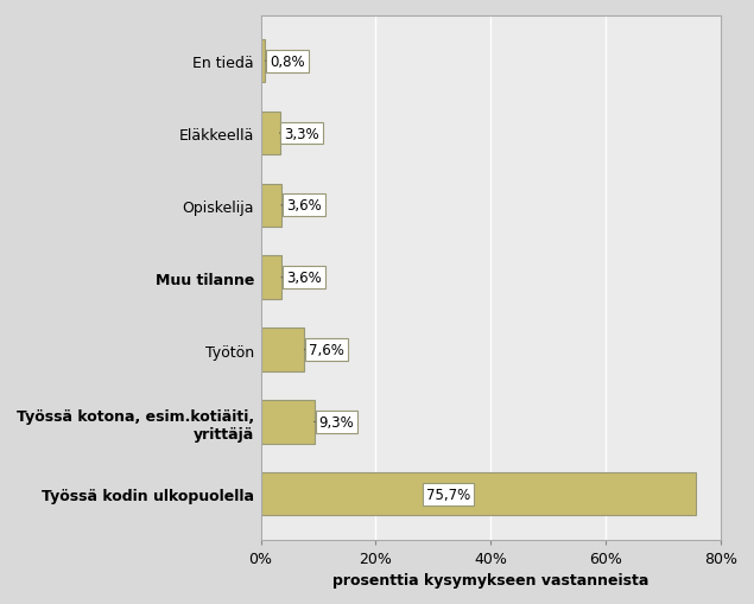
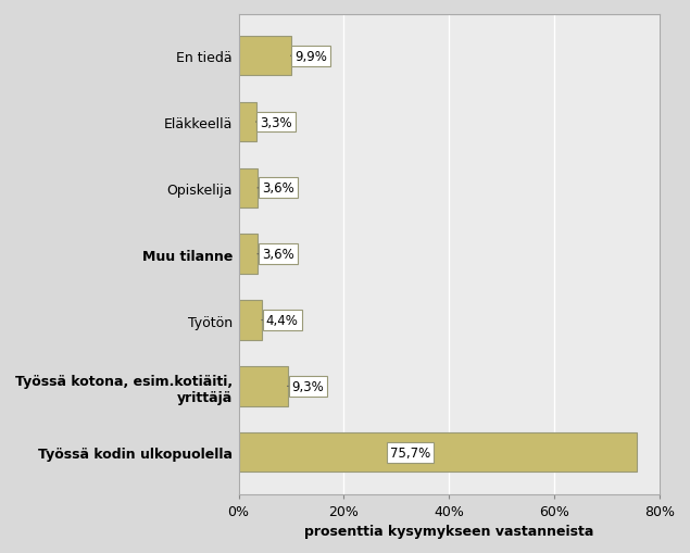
En tiedä: 0,8% -> 9,9%
Työtön: 7,6% -> 4,4%
